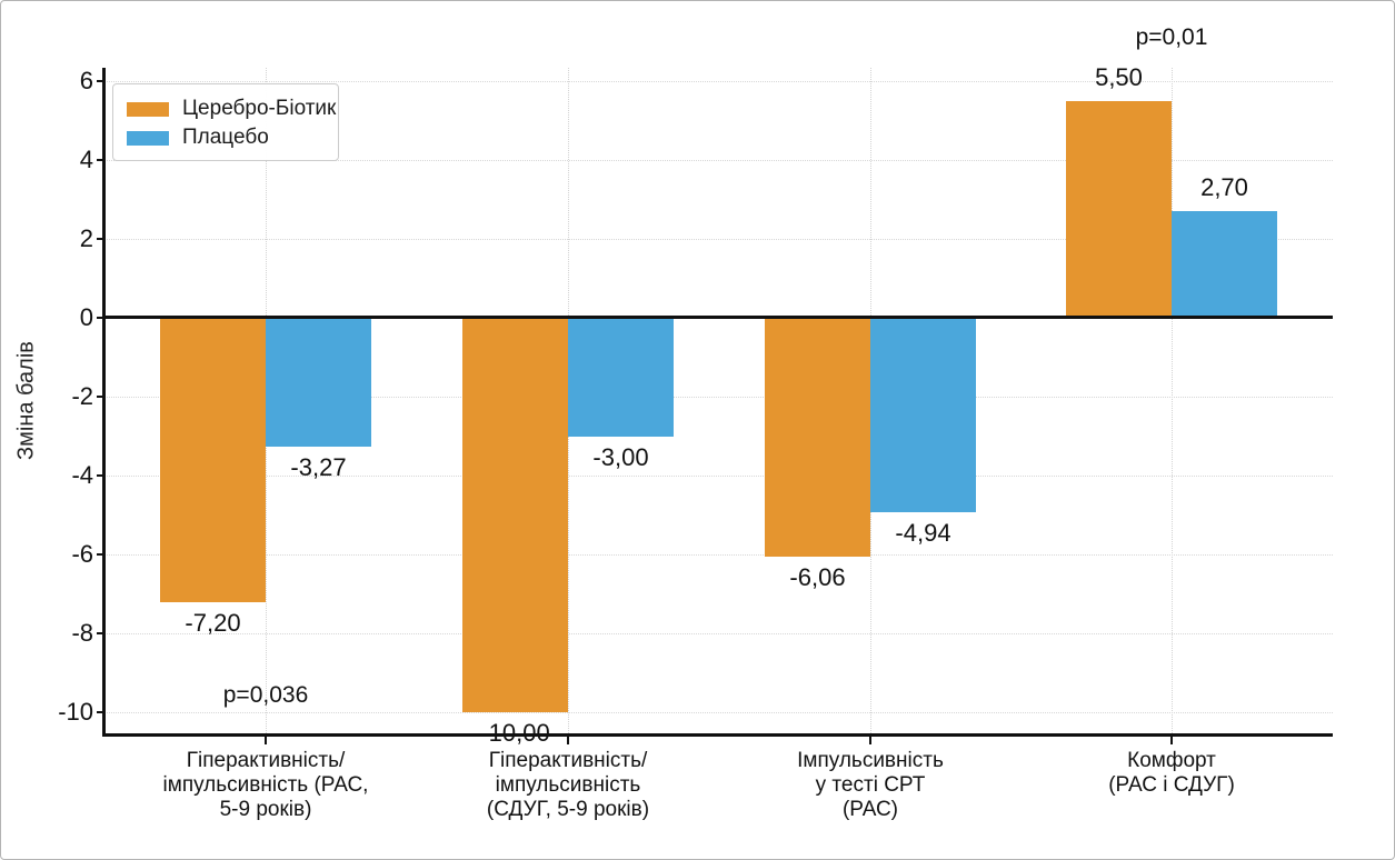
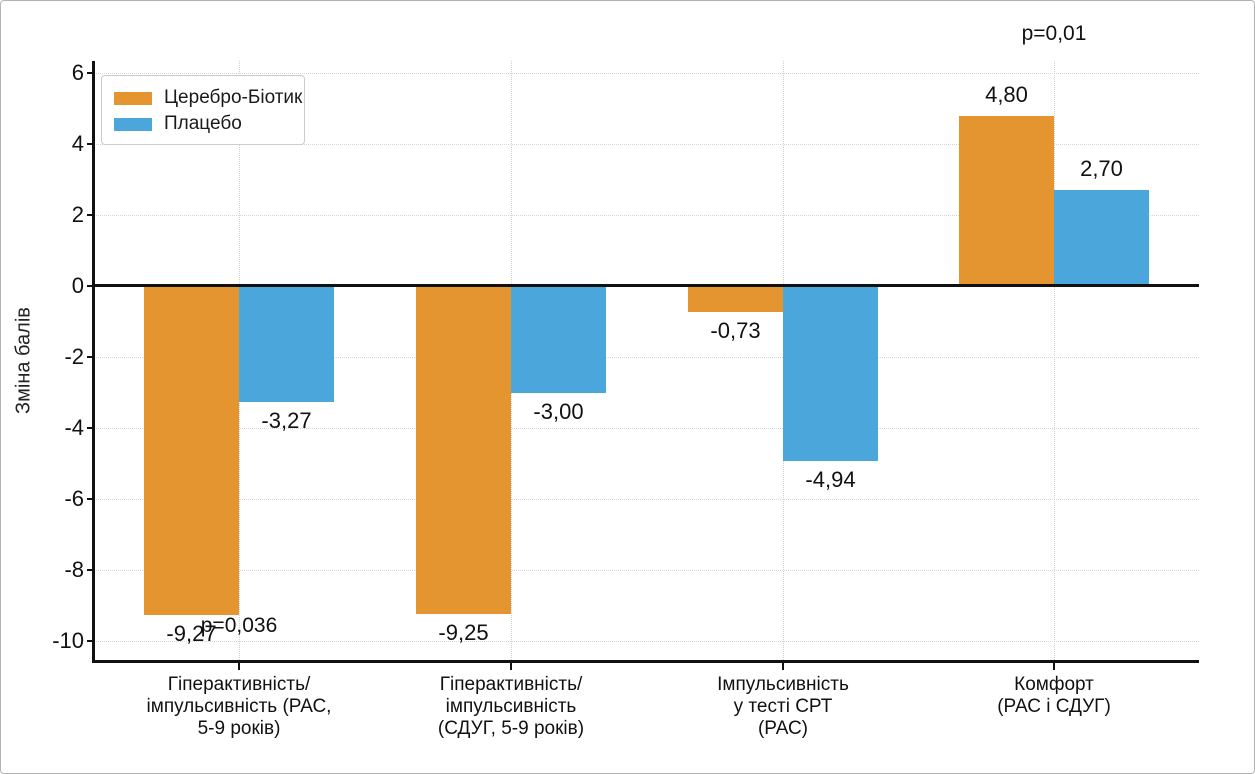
Церебро-Біотик/Гіперактивність/ імпульсивність (РАС, 5-9 років): -7,20 -> -9,27
Церебро-Біотик/Гіперактивність/ імпульсивність (СДУГ, 5-9 років): -10,00 -> -9,25
Церебро-Біотик/Імпульсивність у тесті СРТ (РАС): -6,06 -> -0,73
Церебро-Біотик/Комфорт (РАС і СДУГ): 5,50 -> 4,80
